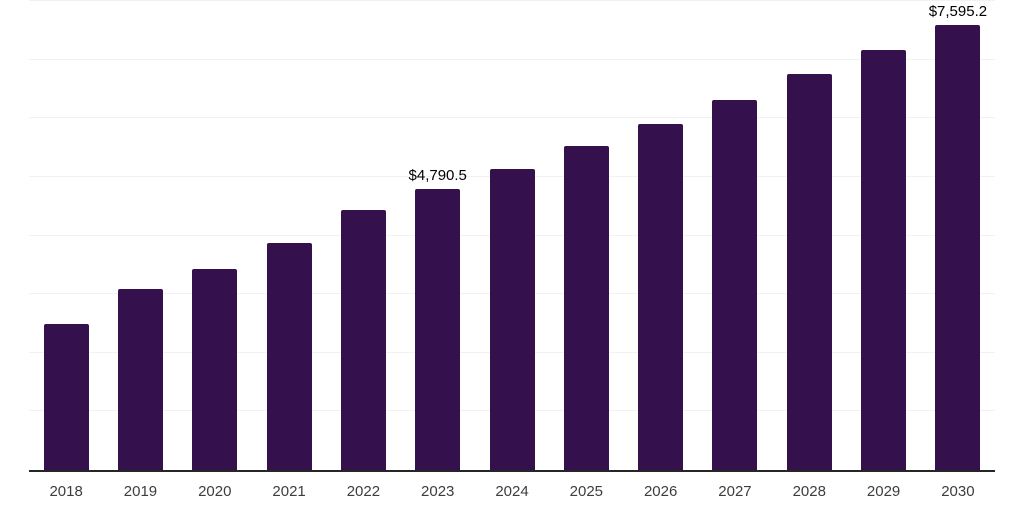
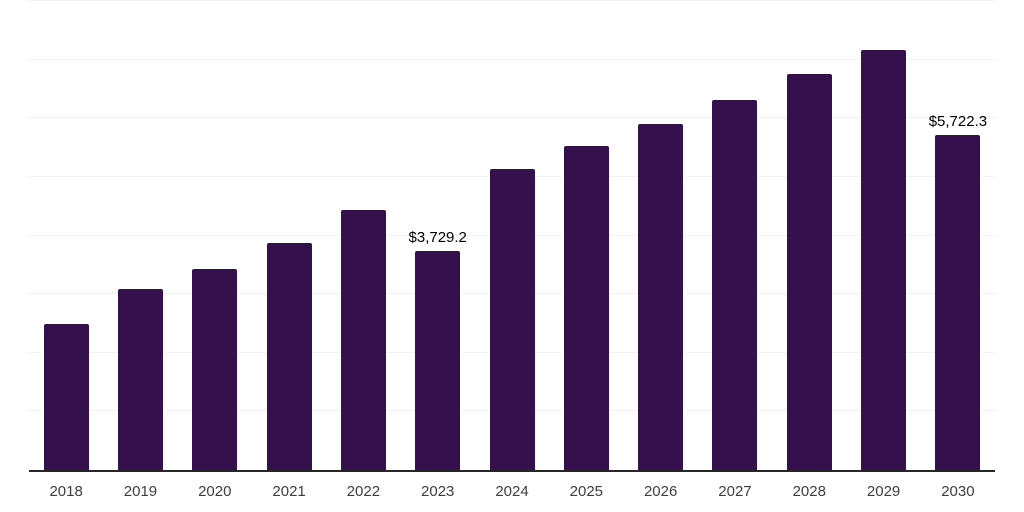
2023: $4,790.5 -> $3,729.2
2030: $7,595.2 -> $5,722.3
